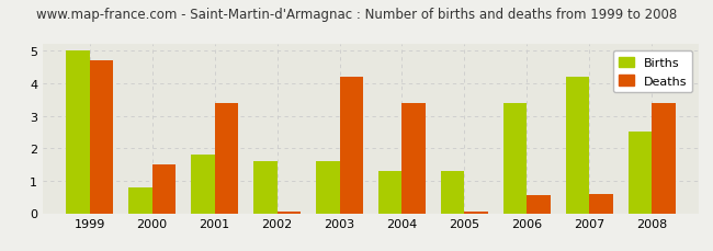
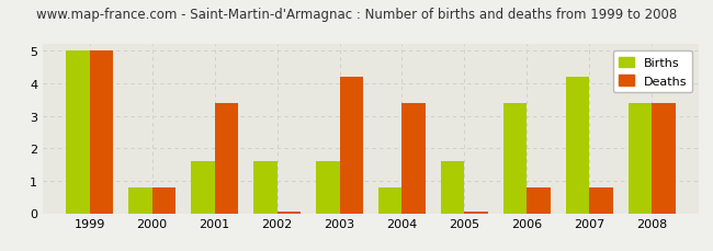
Deaths/1999: 4.70 -> 5.00
Deaths/2000: 1.50 -> 0.80
Births/2001: 1.8 -> 1.6
Births/2004: 1.3 -> 0.8
Births/2005: 1.3 -> 1.6
Deaths/2006: 0.55 -> 0.80
Deaths/2007: 0.60 -> 0.80
Births/2008: 2.5 -> 3.4
